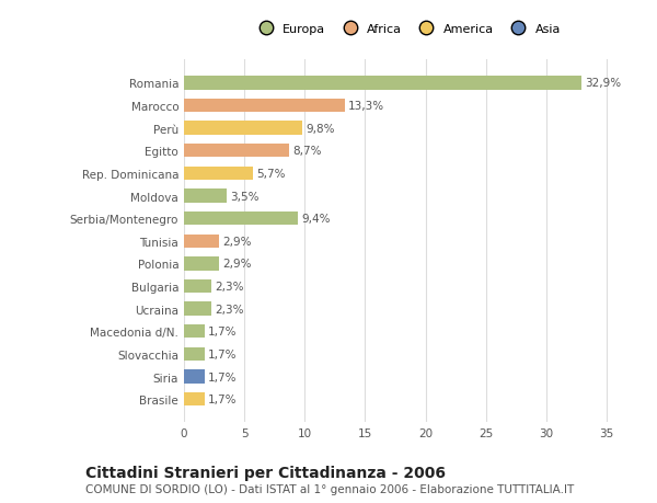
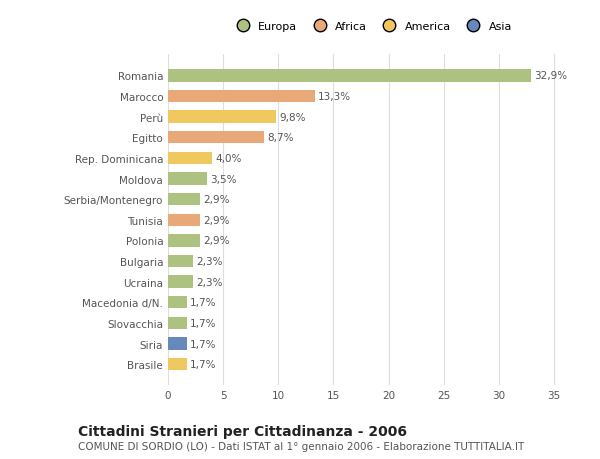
Rep. Dominicana: 5,7% -> 4,0%
Serbia/Montenegro: 9,4% -> 2,9%
